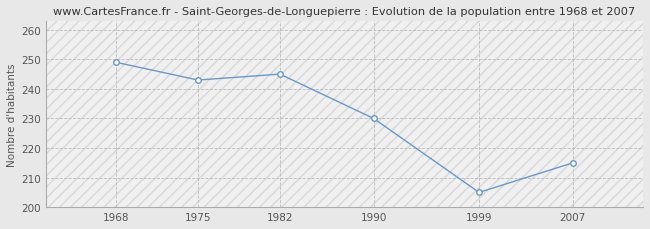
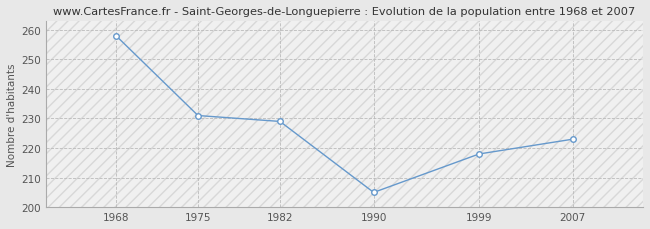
1968: 249 -> 258
1975: 243 -> 231
1982: 245 -> 229
1990: 230 -> 205
1999: 205 -> 218
2007: 215 -> 223
